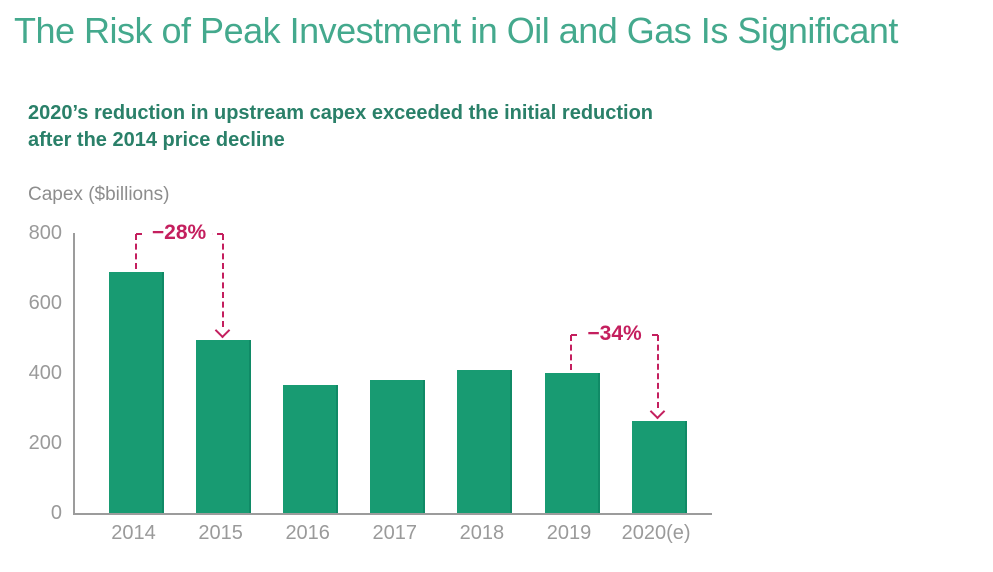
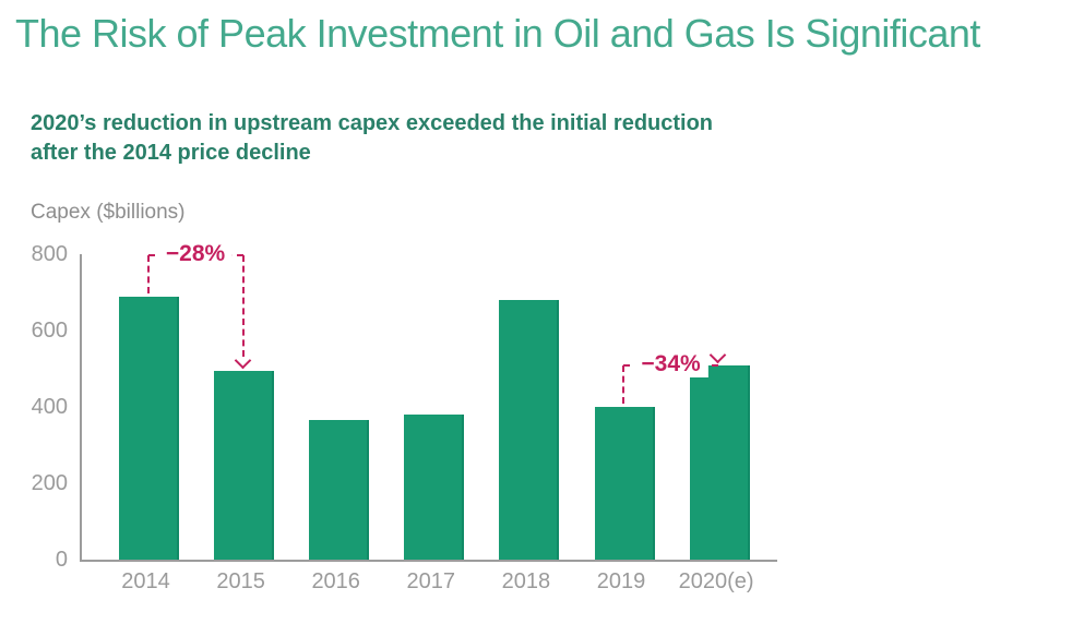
2018: 410 -> 680
2020(e): 260 -> 510
